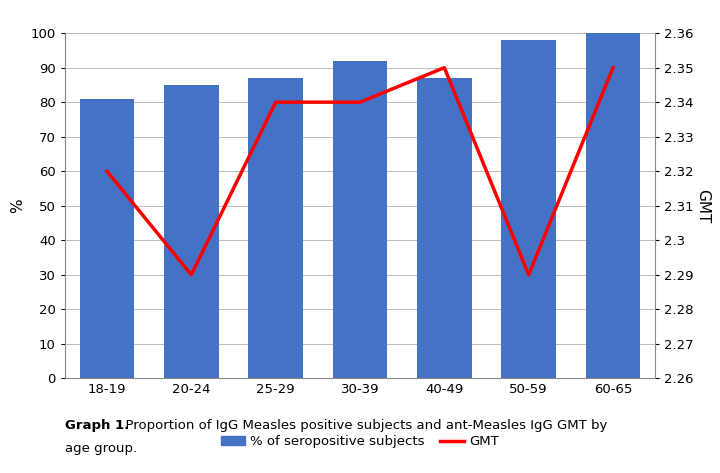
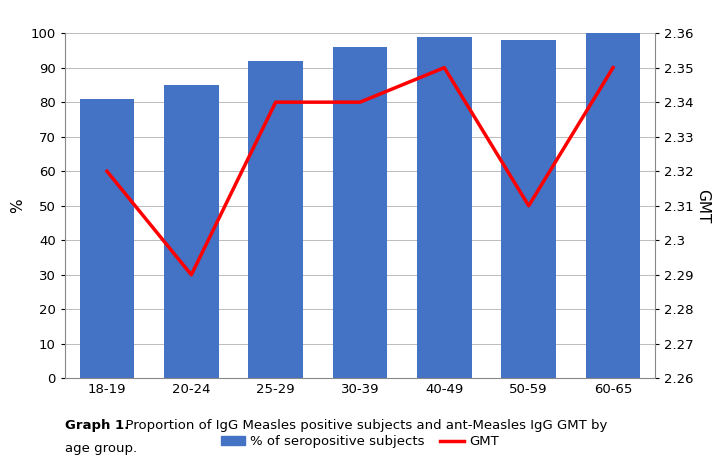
% of seropositive subjects/25-29: 87 -> 92
% of seropositive subjects/30-39: 92 -> 96
% of seropositive subjects/40-49: 87 -> 99
GMT/50-59: 2.29 -> 2.31
